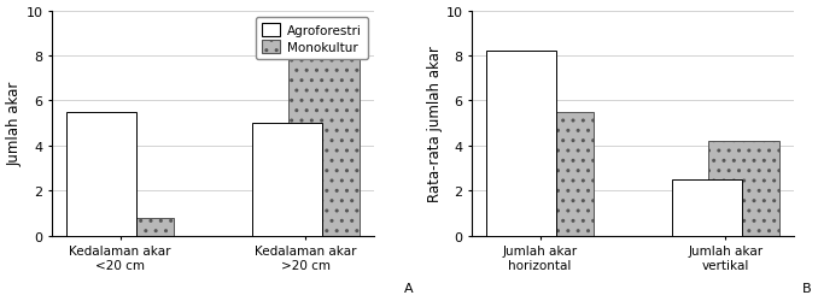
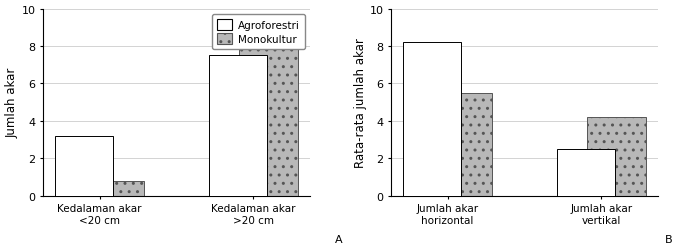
Agroforestri/Kedalaman akar <20 cm: 5.5 -> 3.2
Agroforestri/Kedalaman akar >20 cm: 5.0 -> 7.5
